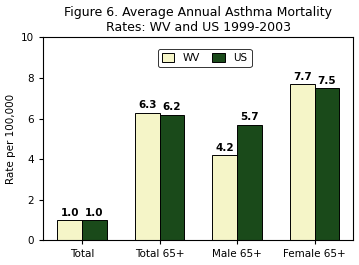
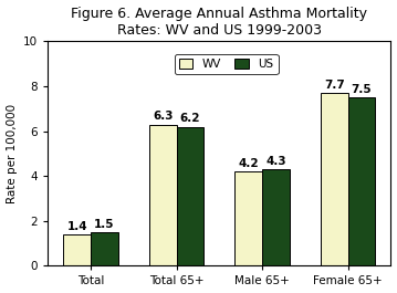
WV/Total: 1.0 -> 1.4
US/Total: 1.0 -> 1.5
US/Male 65+: 5.7 -> 4.3
